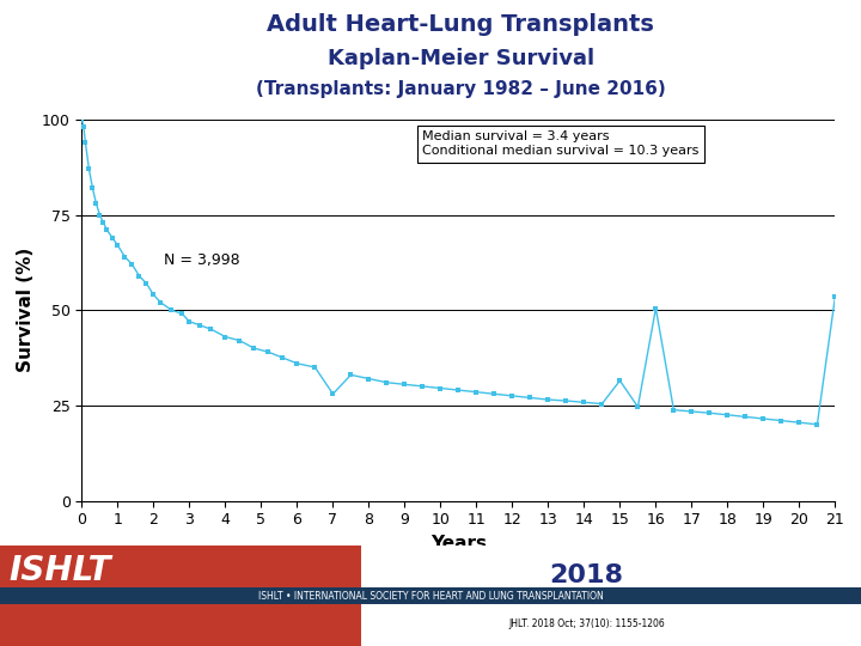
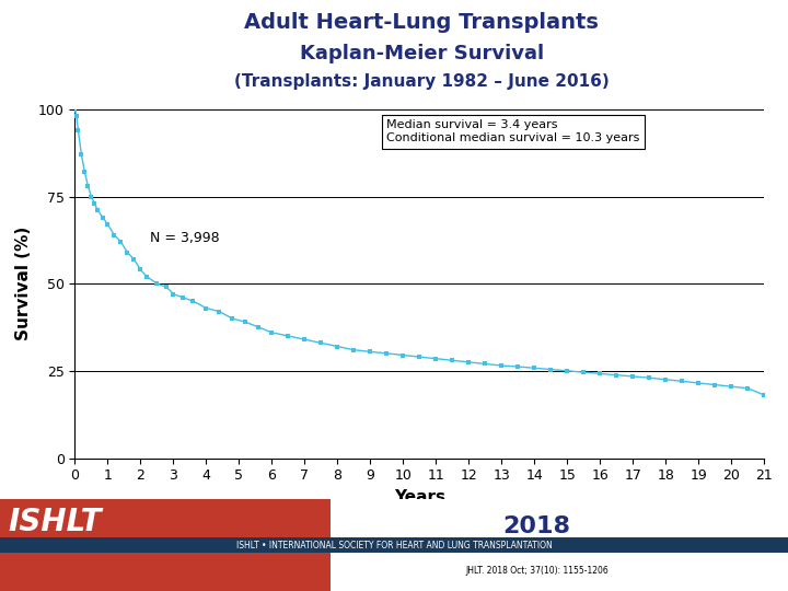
7: 28.0 -> 34.0
15: 31.5 -> 25.0
16: 50.5 -> 24.2
21: 53.5 -> 18.0
